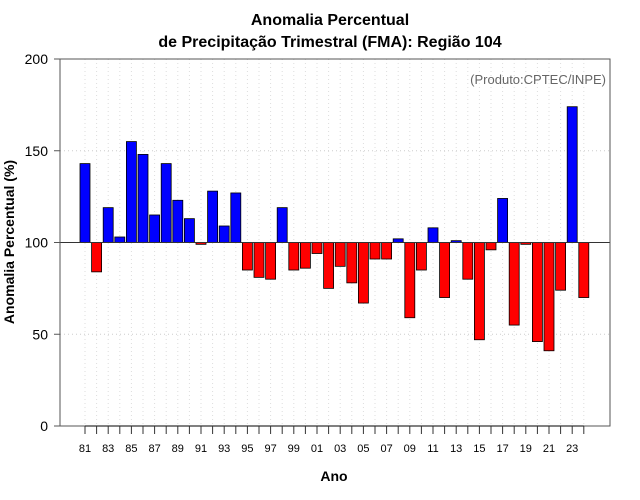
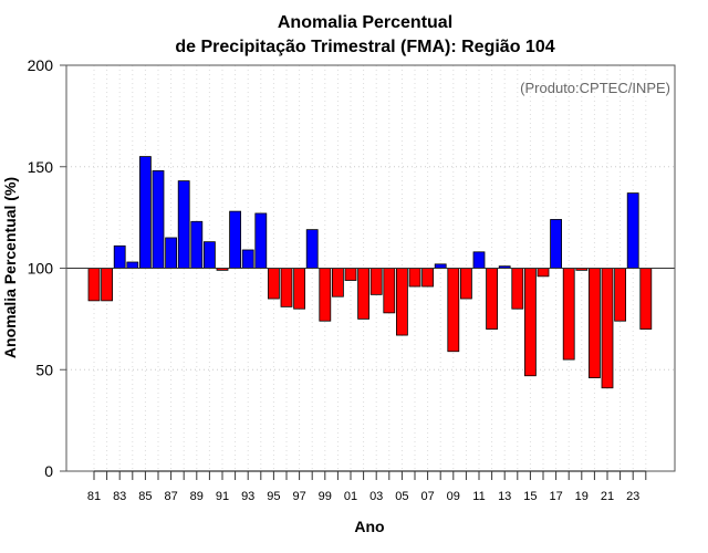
81: 143 -> 84
83: 119 -> 111
99: 85 -> 74
23: 174 -> 137
